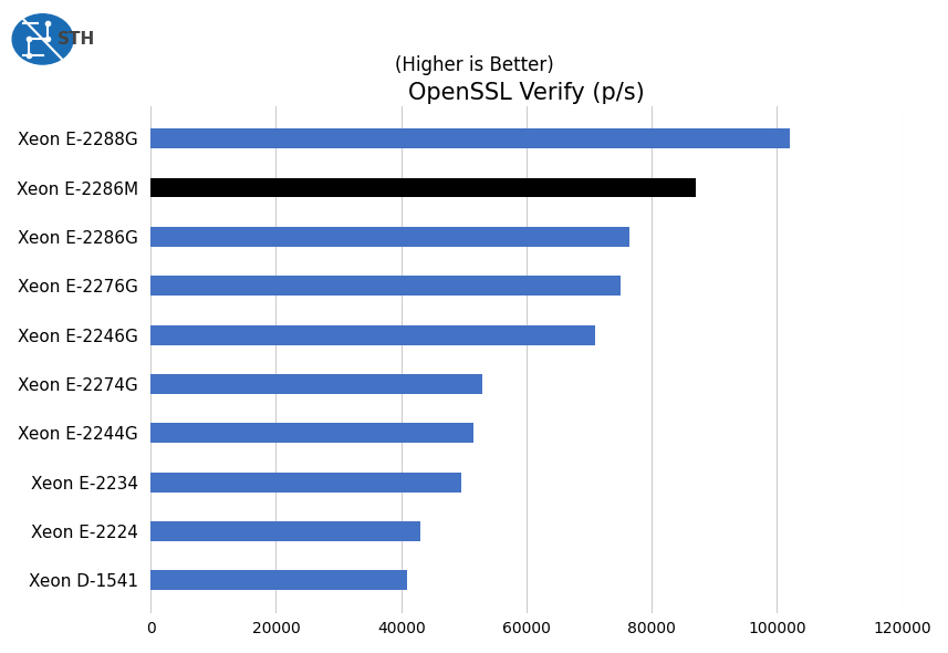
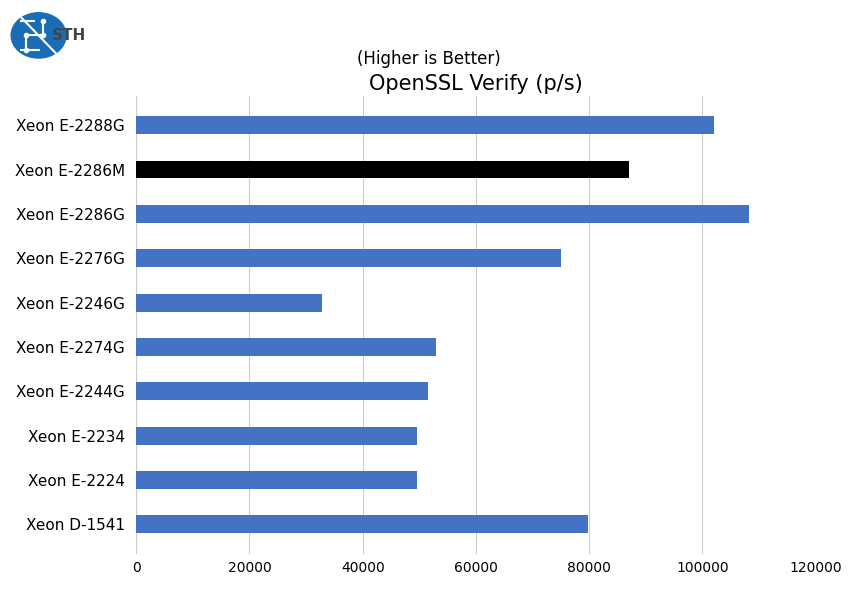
OpenSSL Verify (p/s)/Xeon E-2286G: 76500 -> 108200
OpenSSL Verify (p/s)/Xeon E-2246G: 71000 -> 32800
OpenSSL Verify (p/s)/Xeon E-2224: 43000 -> 49600
OpenSSL Verify (p/s)/Xeon D-1541: 41000 -> 79800
